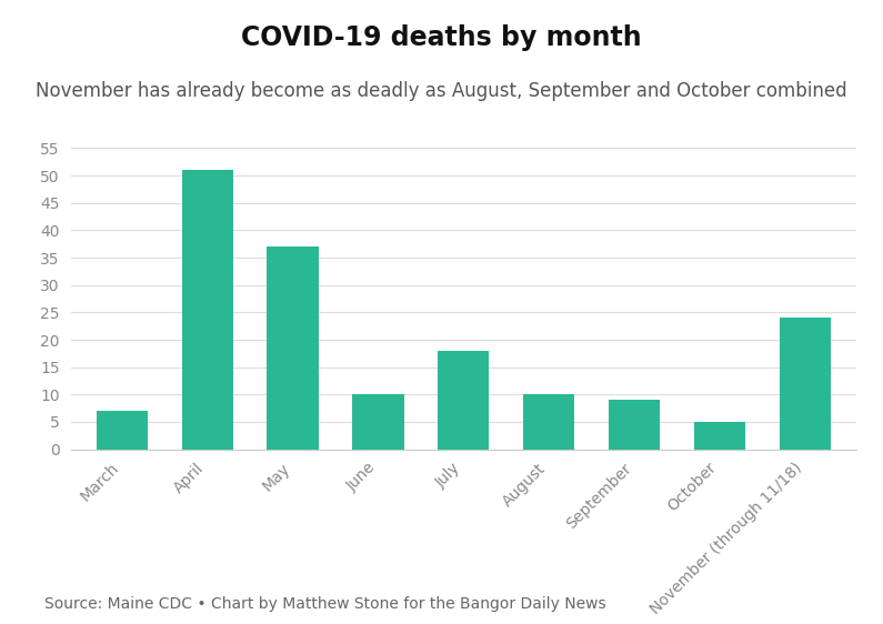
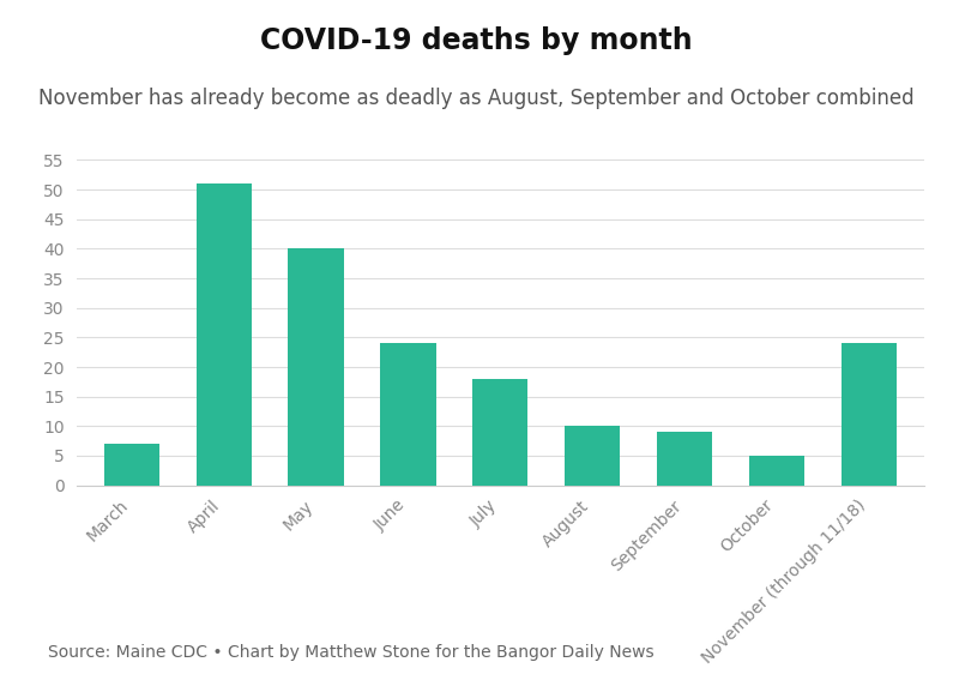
May: 37 -> 40
June: 10 -> 24
